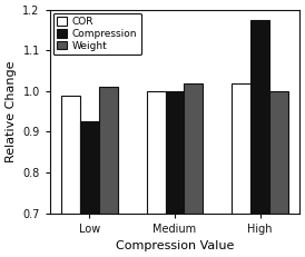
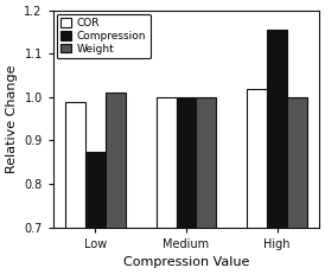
Compression/Low: 0.925 -> 0.875
Weight/Medium: 1.02 -> 1.00
Compression/High: 1.175 -> 1.155
